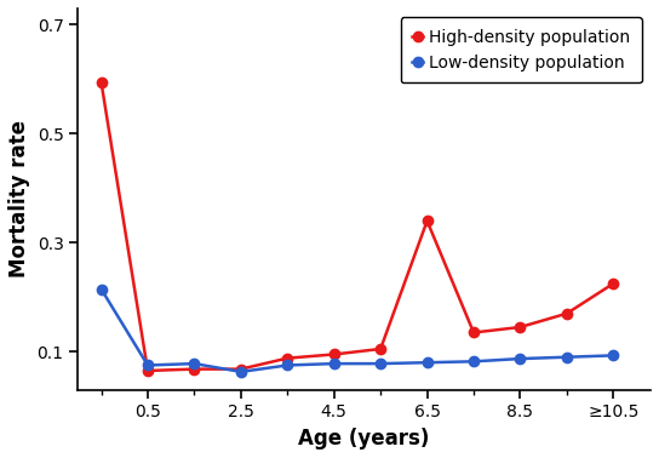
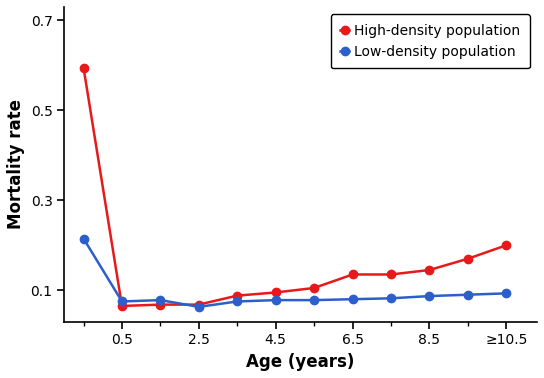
High-density population/6.5: 0.340 -> 0.135
High-density population/≥10.5: 0.225 -> 0.200
